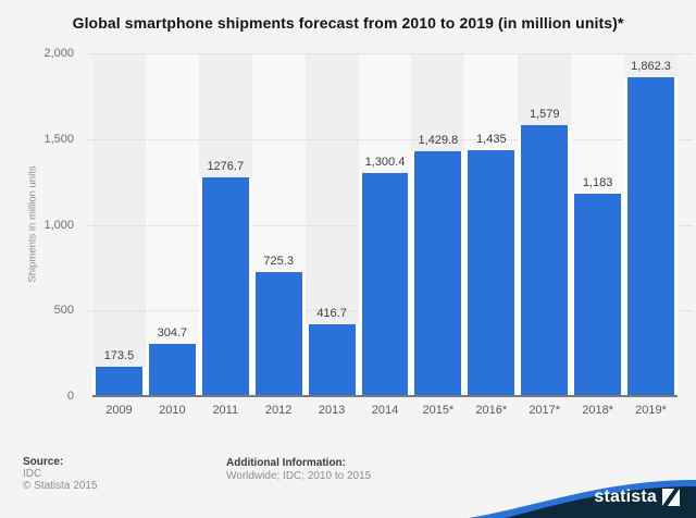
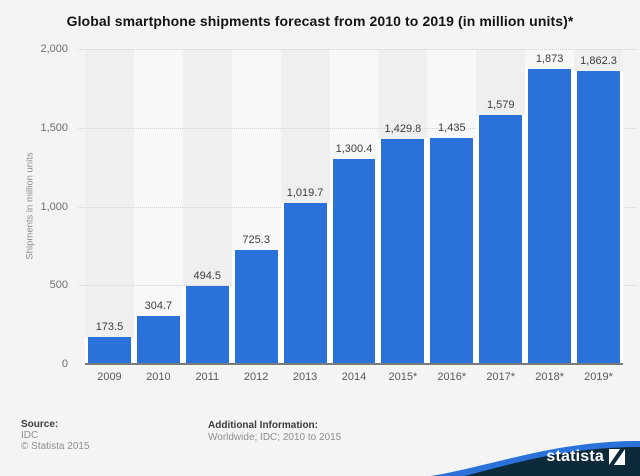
2011: 1276.7 -> 494.5
2013: 416.7 -> 1,019.7
2018*: 1,183 -> 1,873
